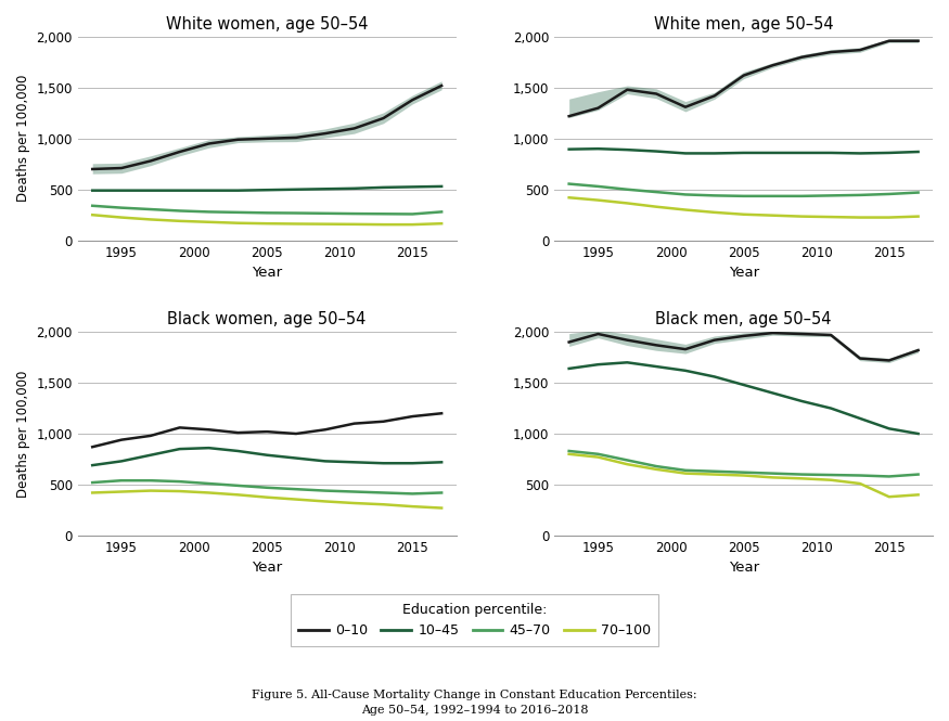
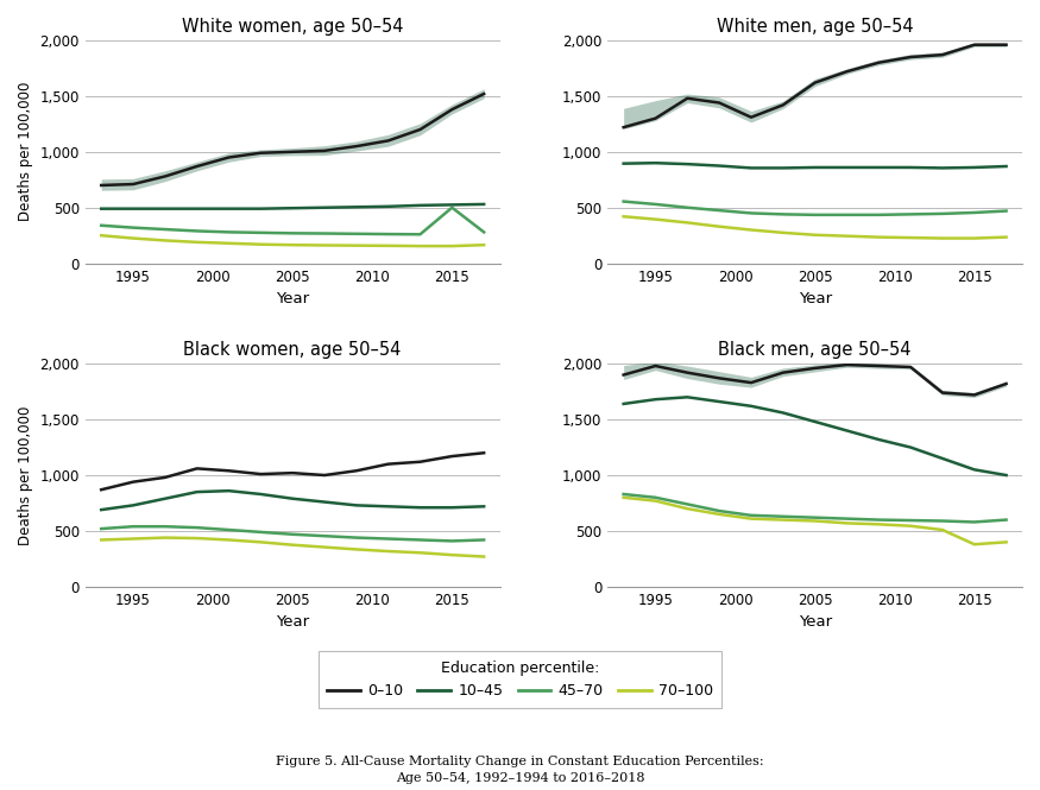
White women, age 50–54/45–70/2015: 260 -> 500
